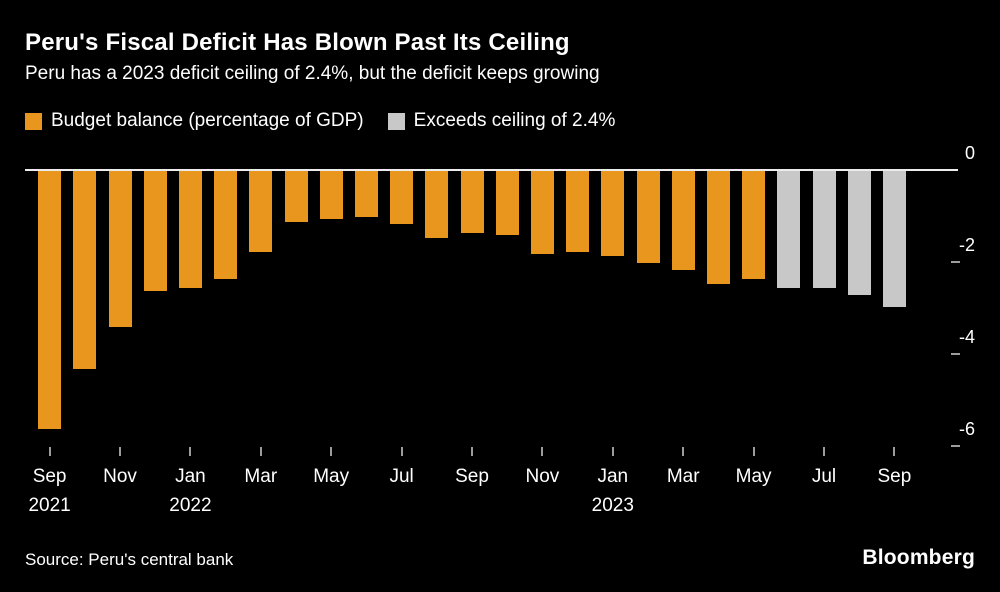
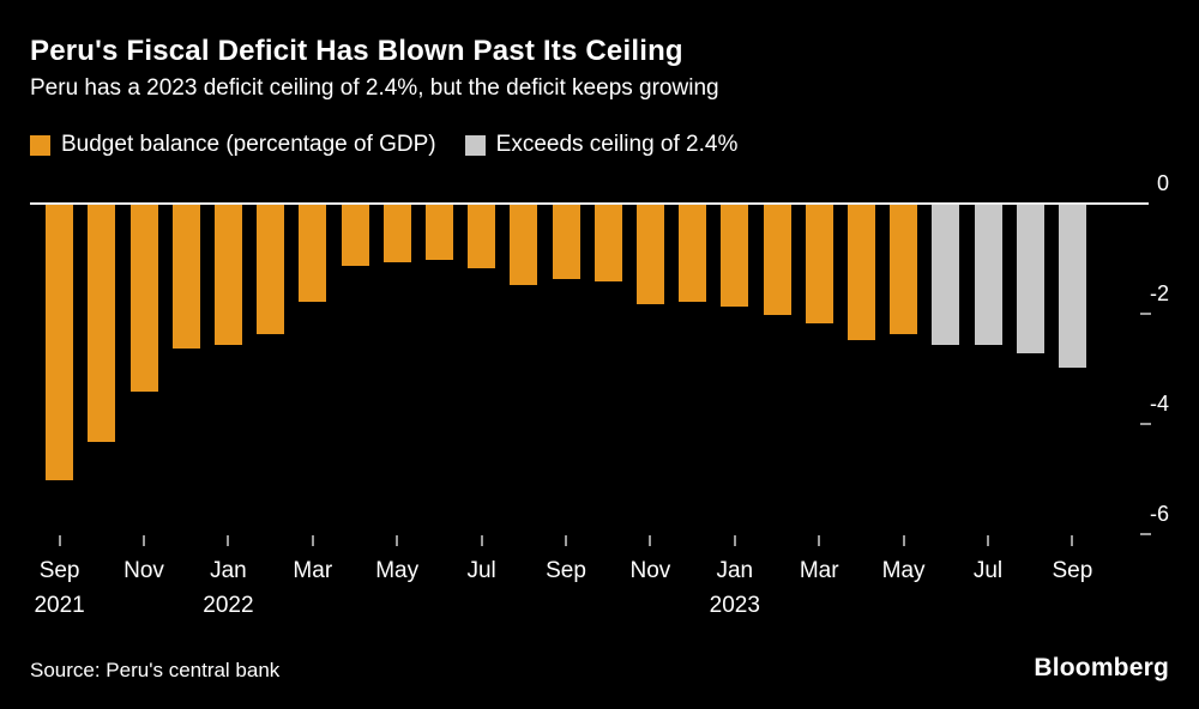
Sep 2021: -5.6 -> -5.0
